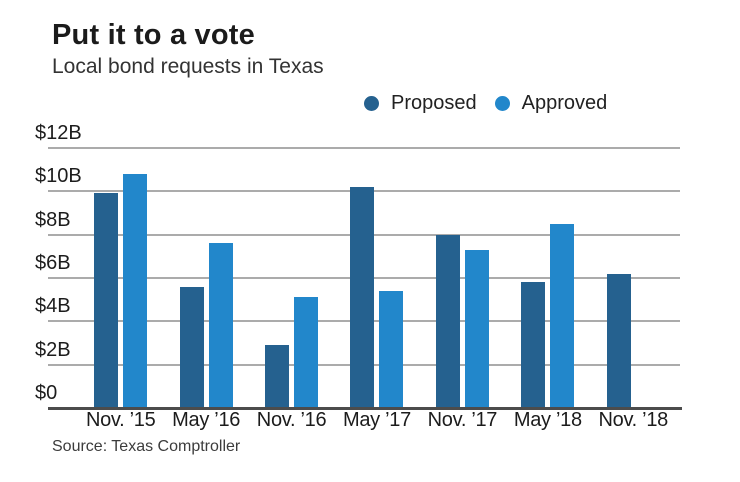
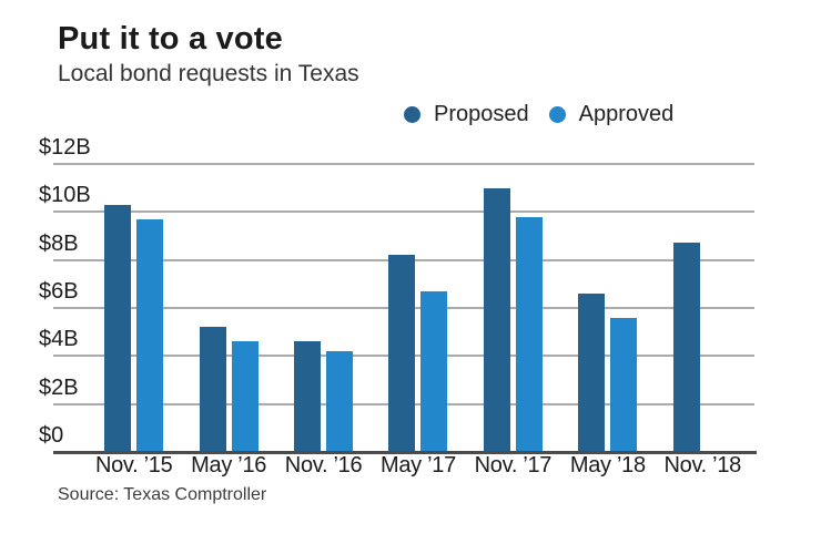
Proposed/Nov. ’15: $9.9B -> $10.3B
Approved/Nov. ’15: $10.8B -> $9.7B
Proposed/May ’16: $5.6B -> $5.2B
Approved/May ’16: $7.6B -> $4.6B
Proposed/Nov. ’16: $2.9B -> $4.6B
Approved/Nov. ’16: $5.1B -> $4.2B
Proposed/May ’17: $10.2B -> $8.2B
Approved/May ’17: $5.4B -> $6.7B
Proposed/Nov. ’17: $8.0B -> $11.0B
Approved/Nov. ’17: $7.3B -> $9.8B
Proposed/May ’18: $5.8B -> $6.6B
Approved/May ’18: $8.5B -> $5.6B
Proposed/Nov. ’18: $6.2B -> $8.7B
